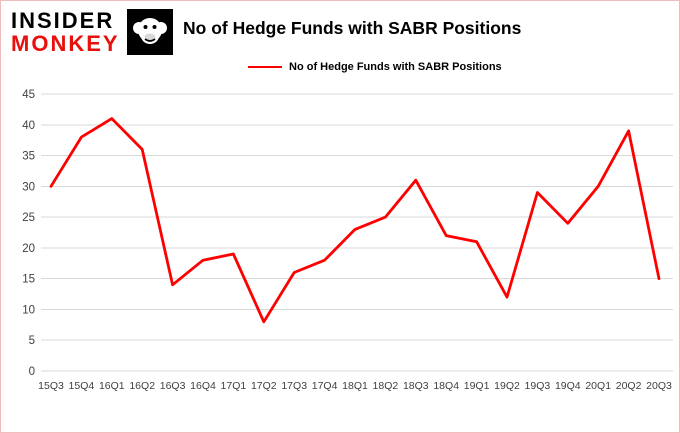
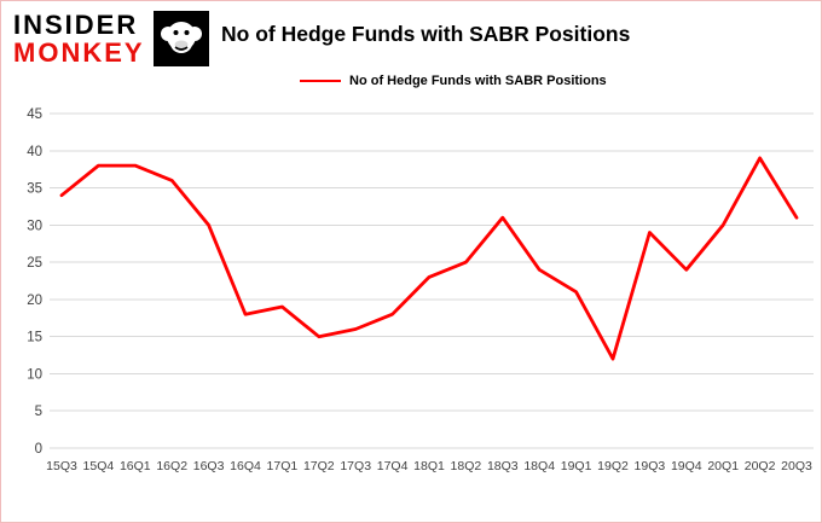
15Q3: 30 -> 34
16Q1: 41 -> 38
16Q3: 14 -> 30
17Q2: 8 -> 15
18Q4: 22 -> 24
20Q3: 15 -> 31
